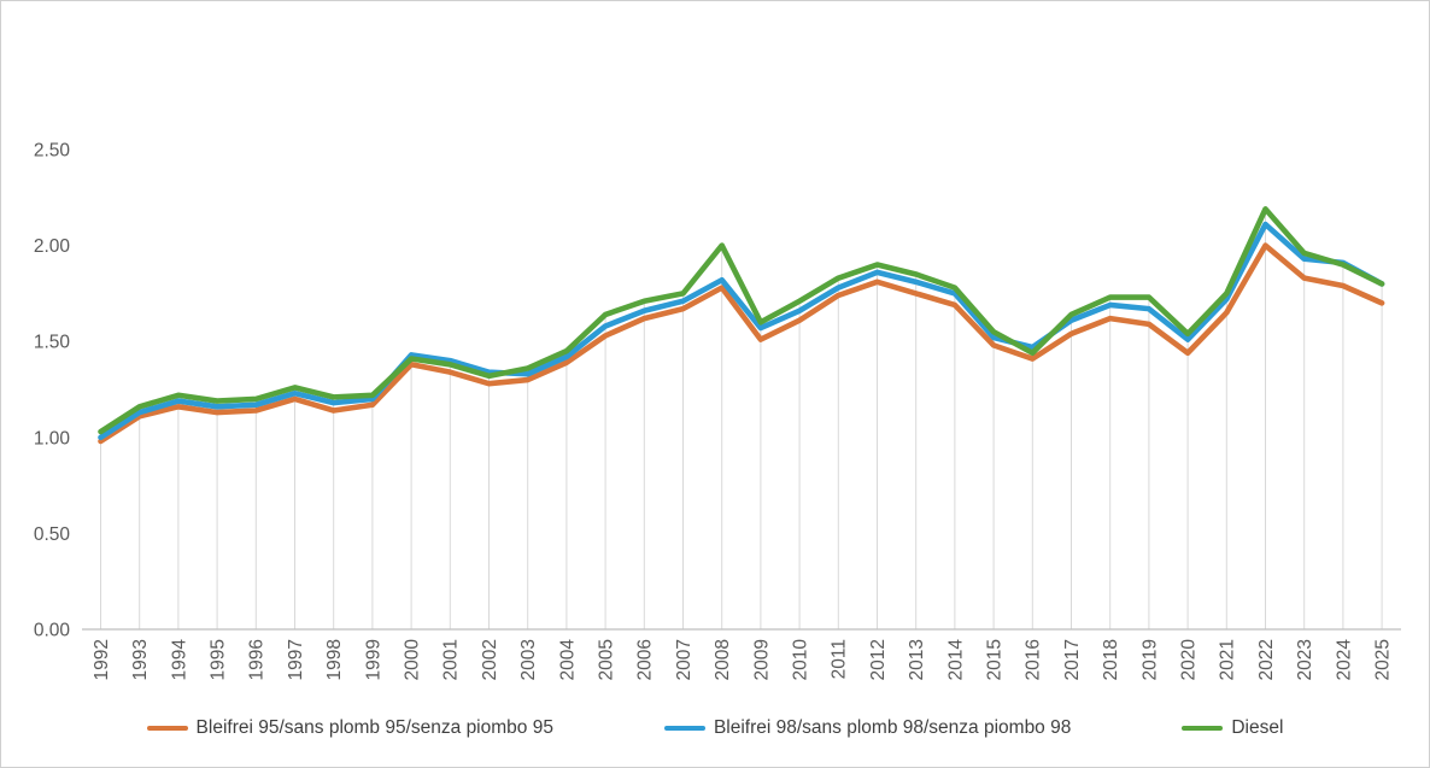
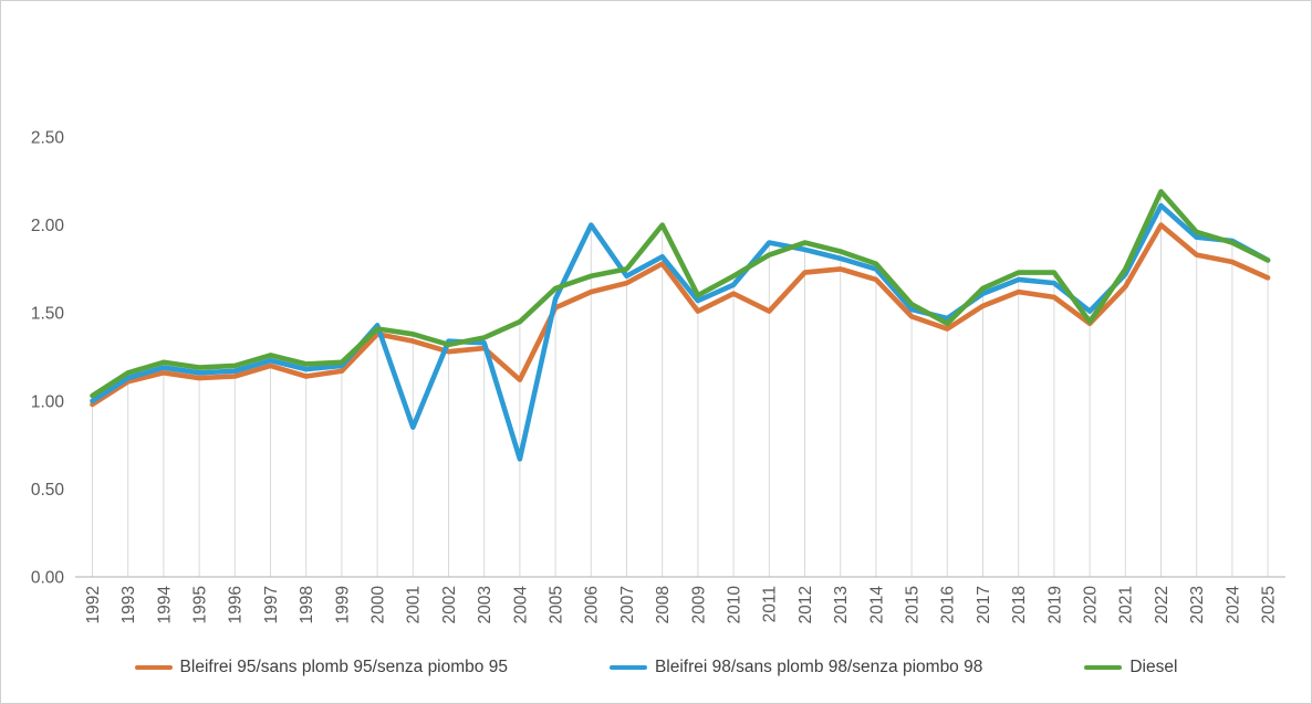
Bleifrei 98/sans plomb 98/senza piombo 98/2001: 1.40 -> 0.85
Bleifrei 95/sans plomb 95/senza piombo 95/2004: 1.39 -> 1.12
Bleifrei 98/sans plomb 98/senza piombo 98/2004: 1.42 -> 0.67
Bleifrei 98/sans plomb 98/senza piombo 98/2006: 1.66 -> 2.00
Bleifrei 95/sans plomb 95/senza piombo 95/2011: 1.74 -> 1.51
Bleifrei 98/sans plomb 98/senza piombo 98/2011: 1.78 -> 1.90
Bleifrei 95/sans plomb 95/senza piombo 95/2012: 1.81 -> 1.73
Diesel/2020: 1.54 -> 1.45
